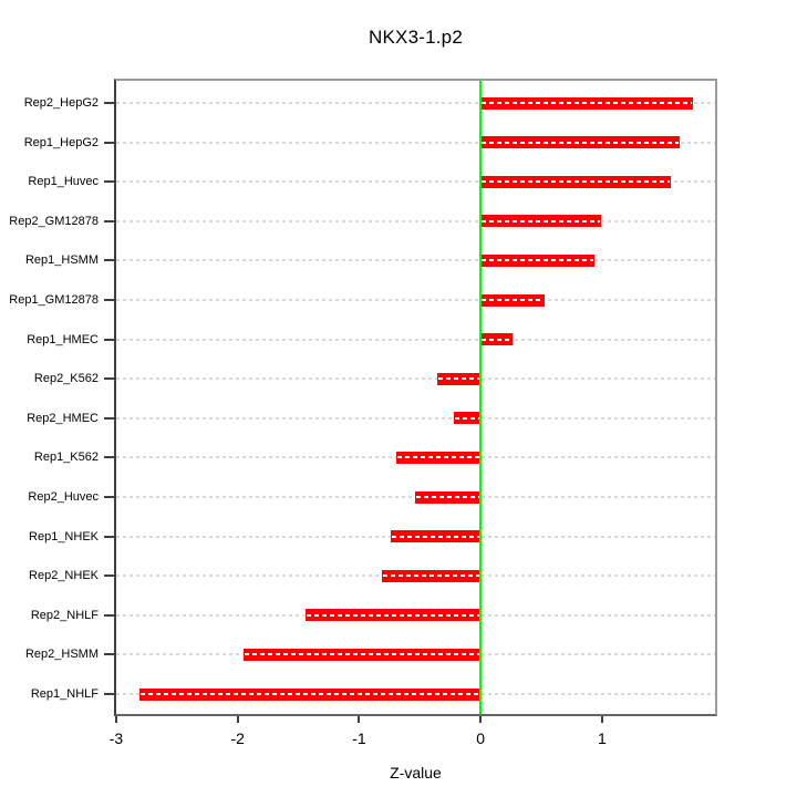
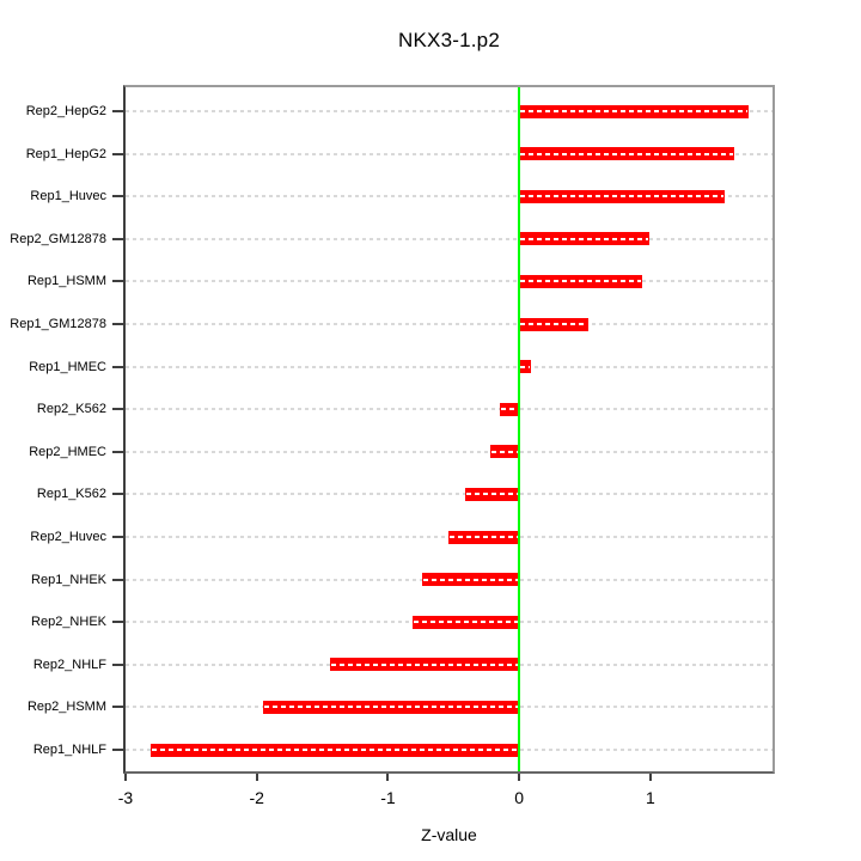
Rep1_HMEC: 0.26 -> 0.09
Rep2_K562: -0.36 -> -0.15
Rep1_K562: -0.69 -> -0.41
